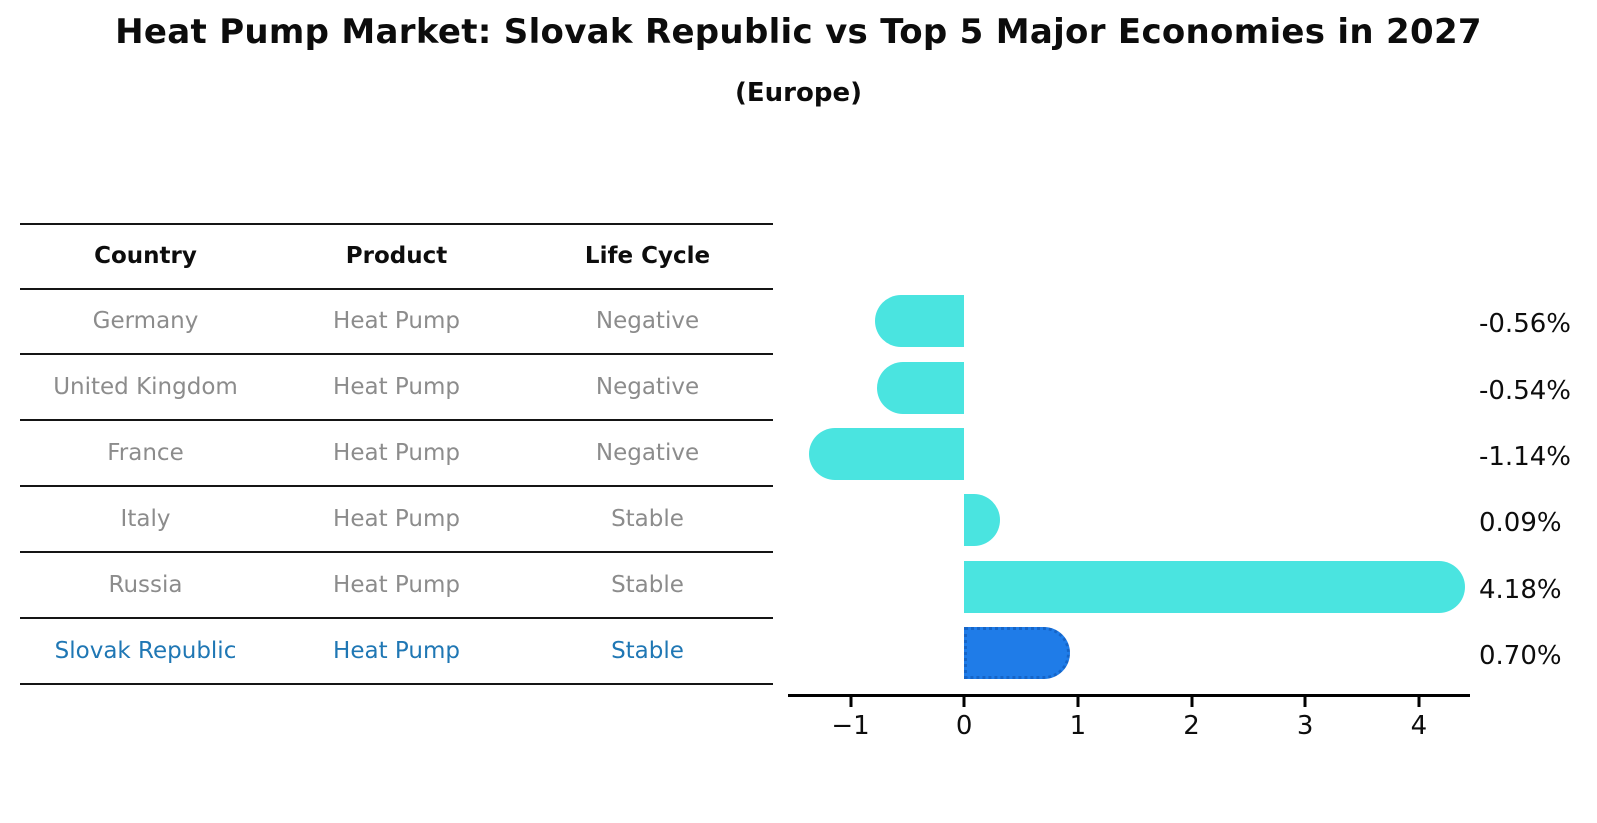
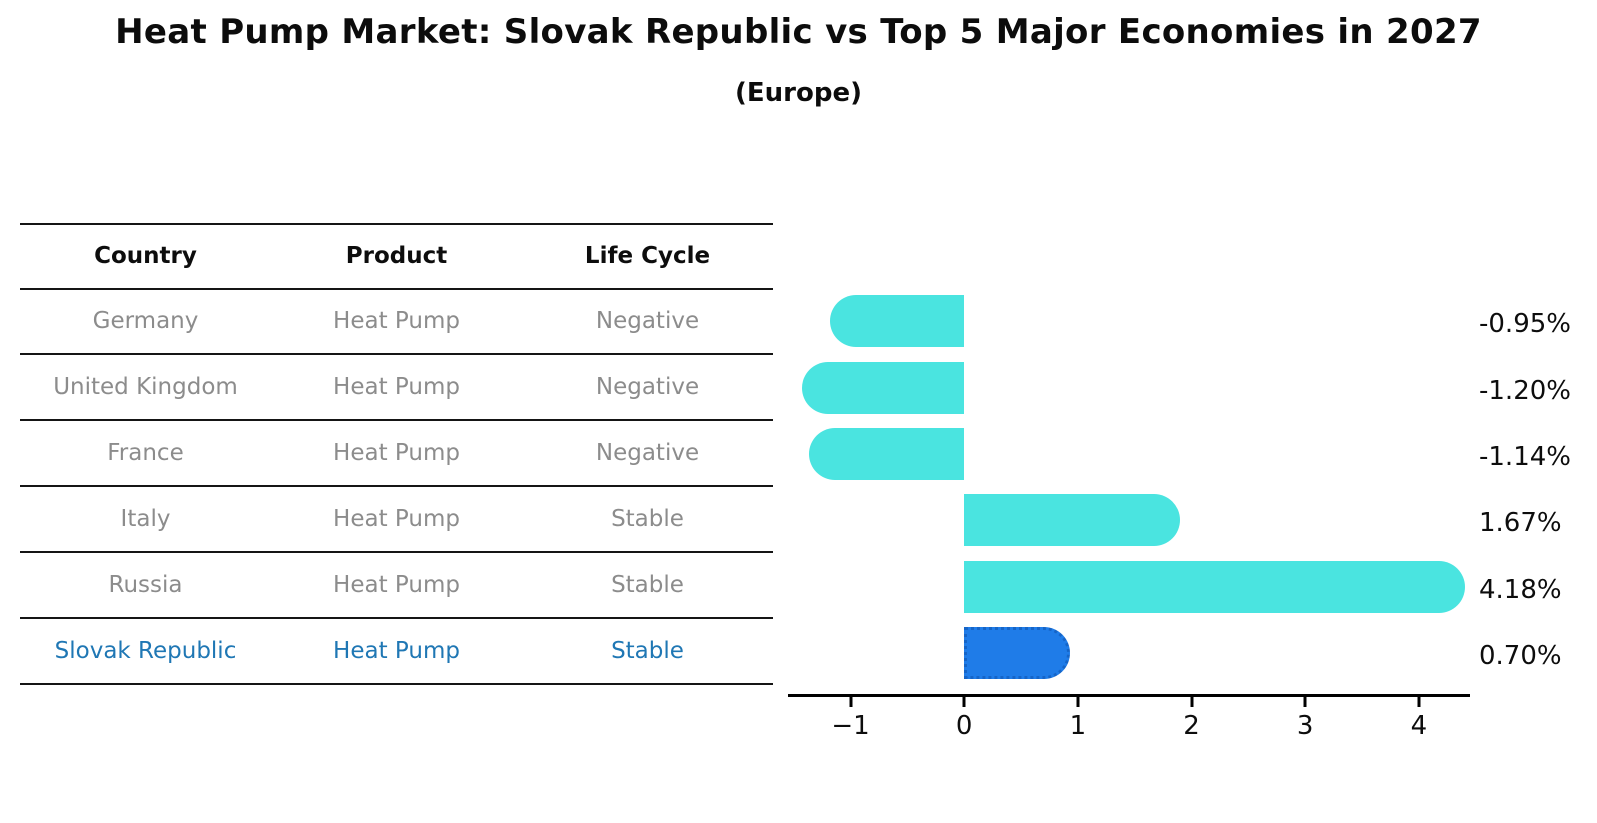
Germany: -0.56% -> -0.95%
United Kingdom: -0.54% -> -1.20%
Italy: 0.09% -> 1.67%
